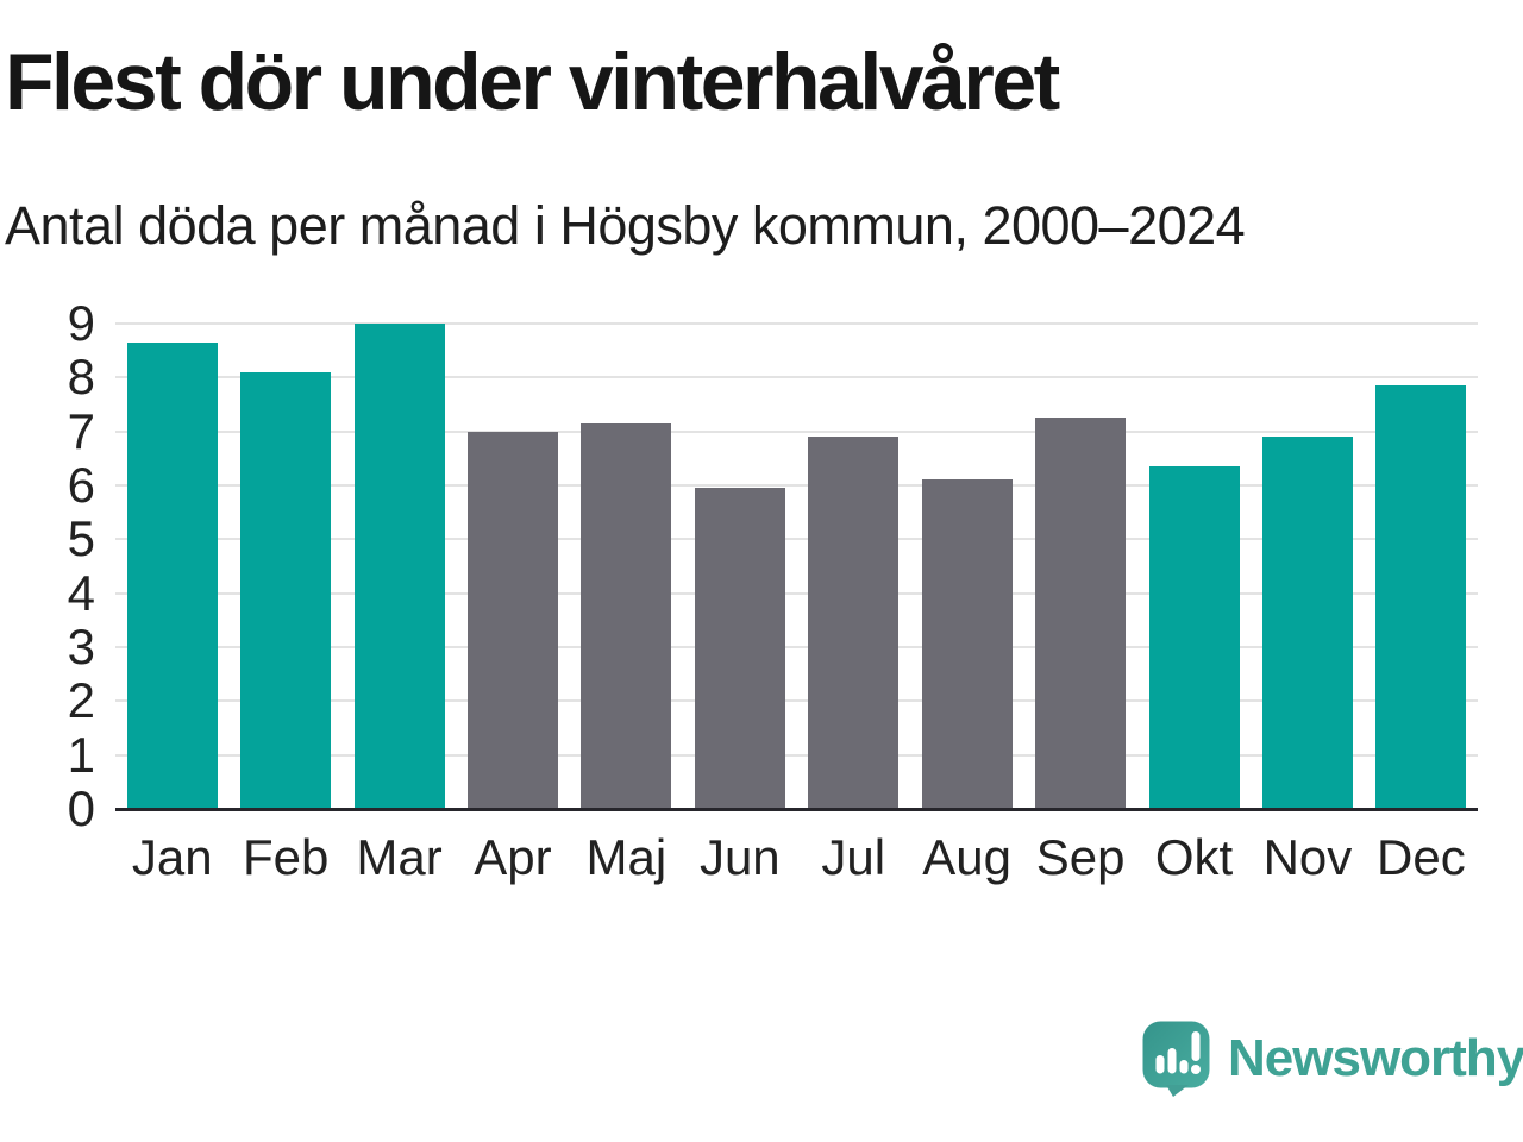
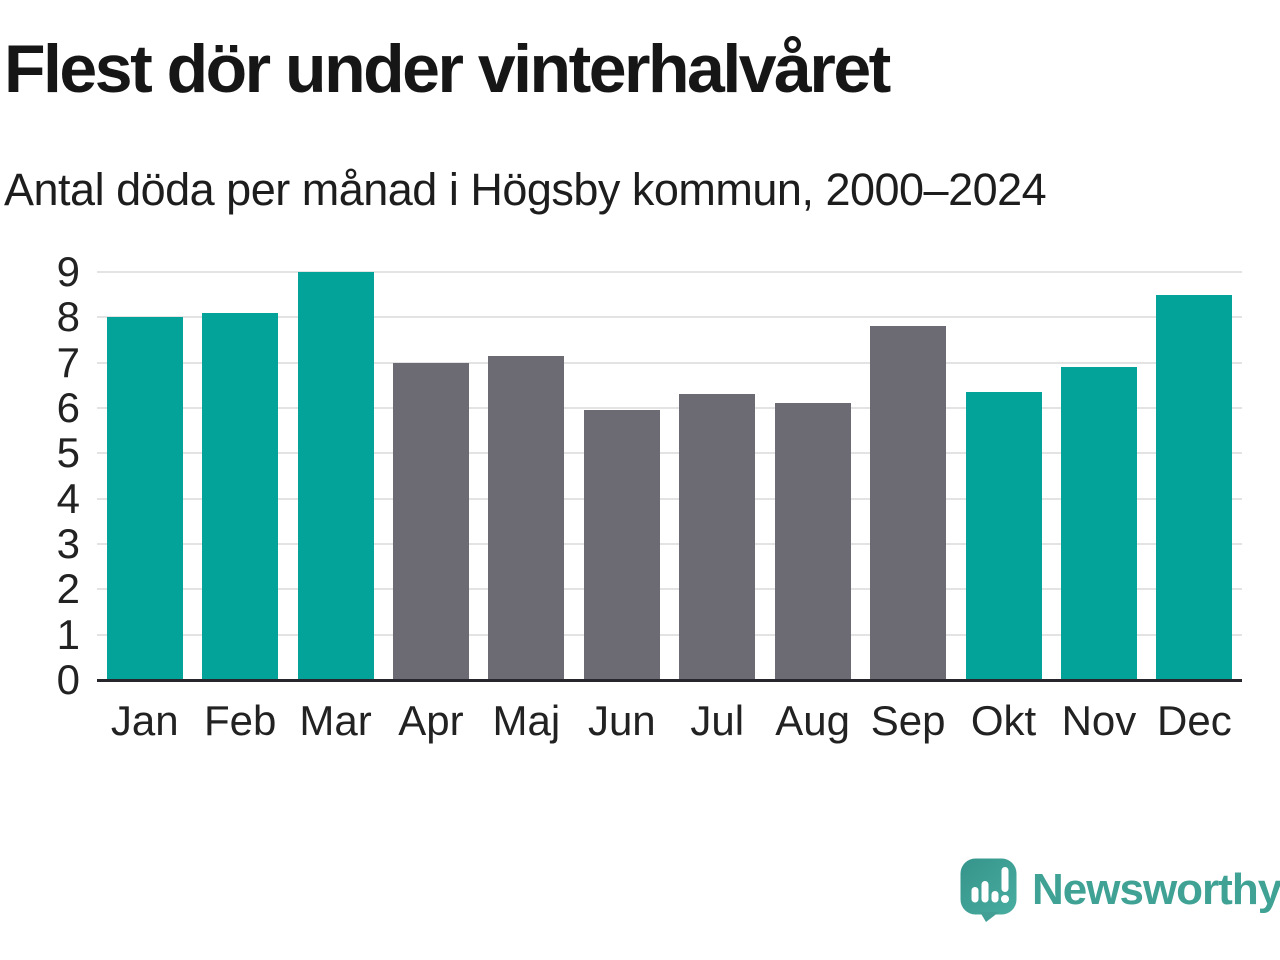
Jan: 8.7 -> 8.0
Jul: 6.9 -> 6.3
Sep: 7.2 -> 7.8
Dec: 7.8 -> 8.5
